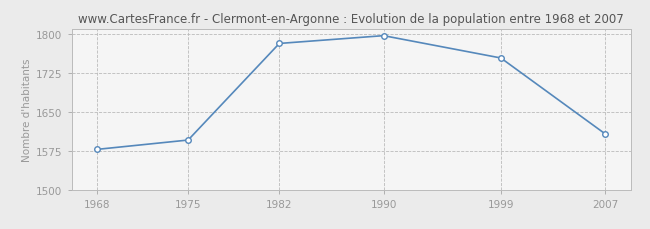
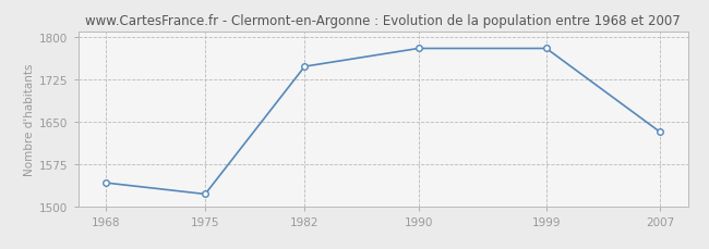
1968: 1578 -> 1542
1975: 1596 -> 1522
1982: 1782 -> 1748
1990: 1797 -> 1780
1999: 1754 -> 1780
2007: 1608 -> 1632
